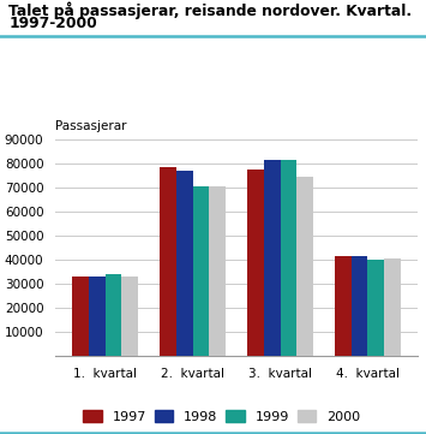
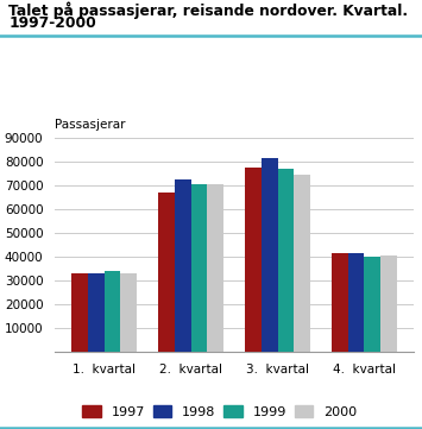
1997/2. kvartal: 78500 -> 67000
1998/2. kvartal: 77000 -> 72500
1999/3. kvartal: 81500 -> 77000
